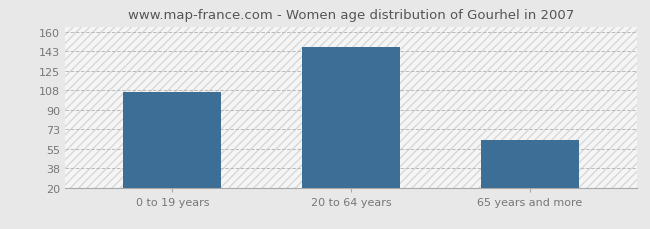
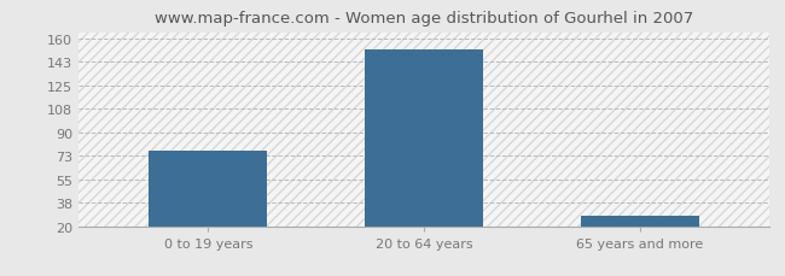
0 to 19 years: 106 -> 76
20 to 64 years: 147 -> 152
65 years and more: 63 -> 28
